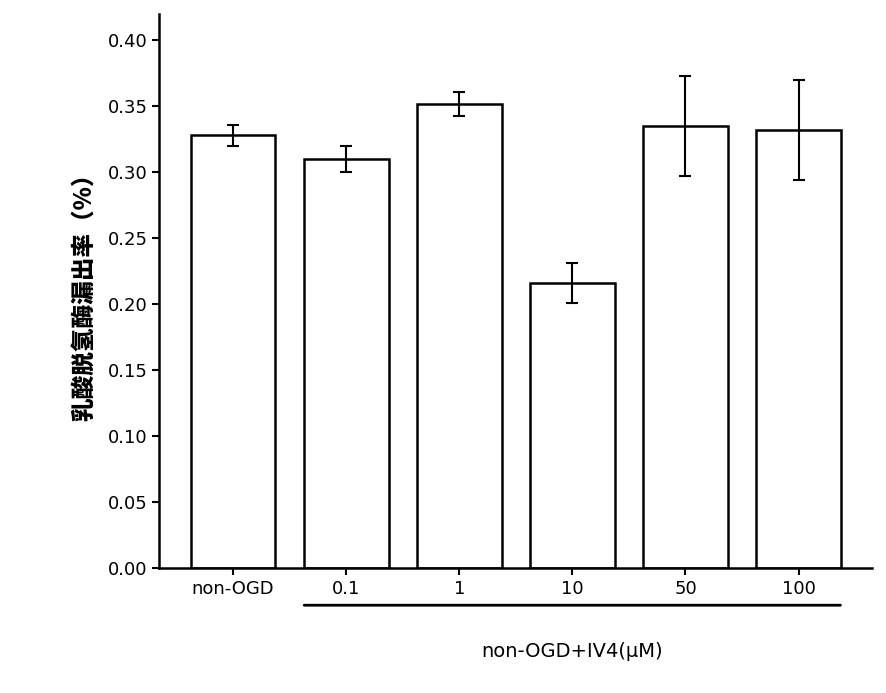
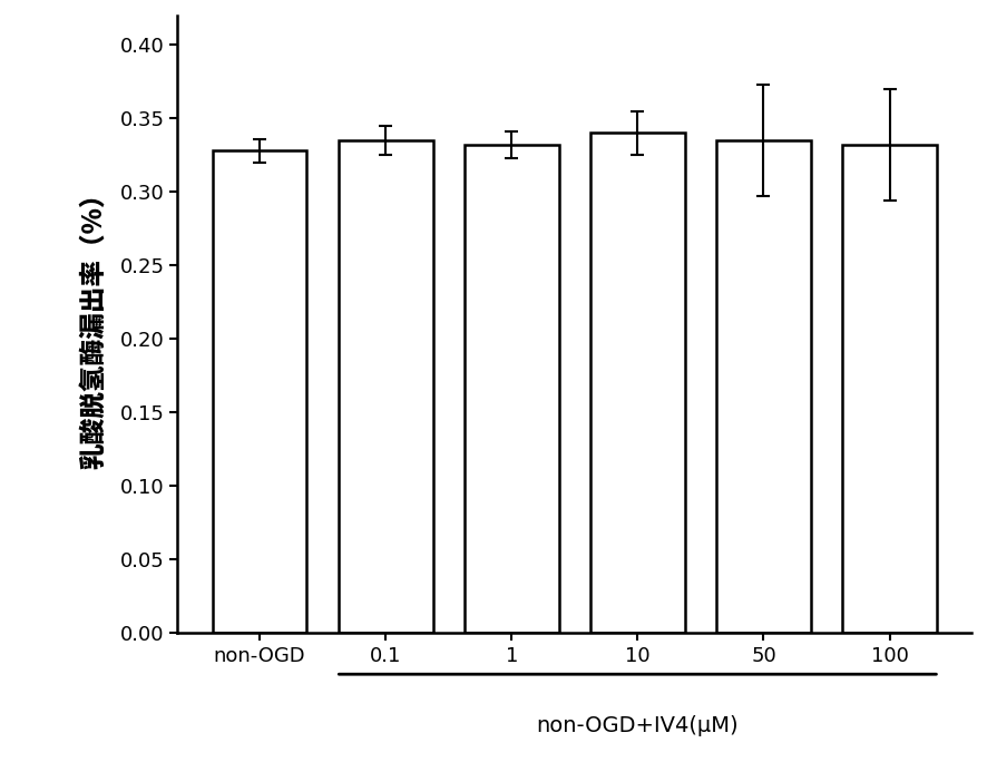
0.1: 0.310 -> 0.335
1: 0.352 -> 0.332
10: 0.216 -> 0.340
